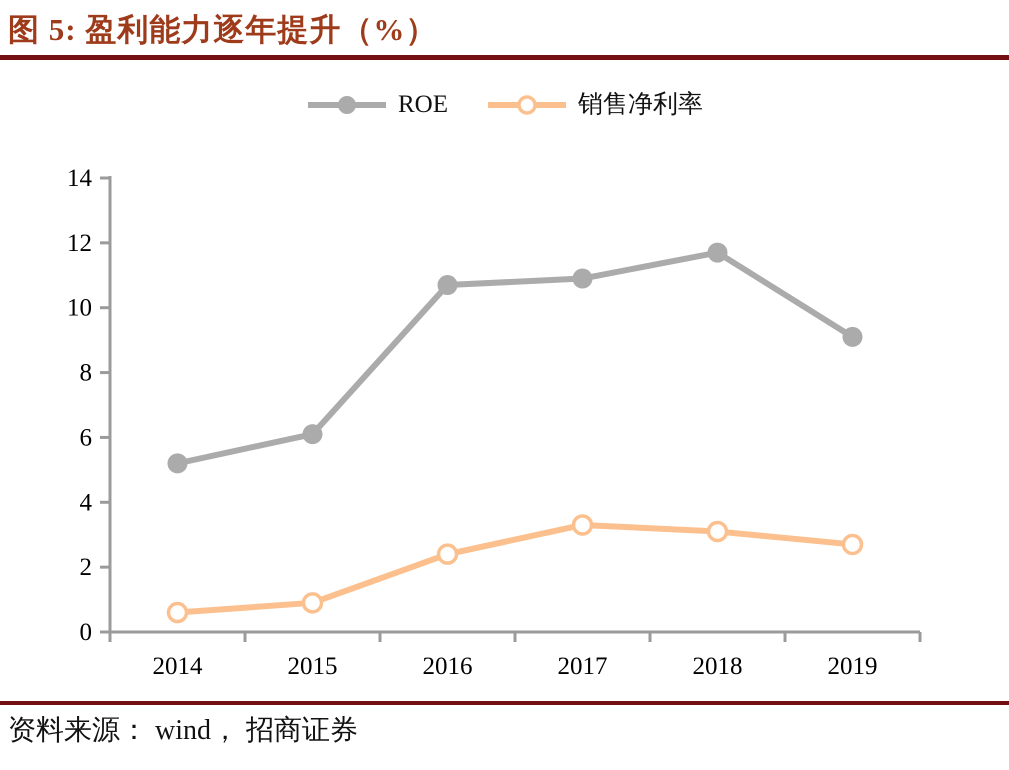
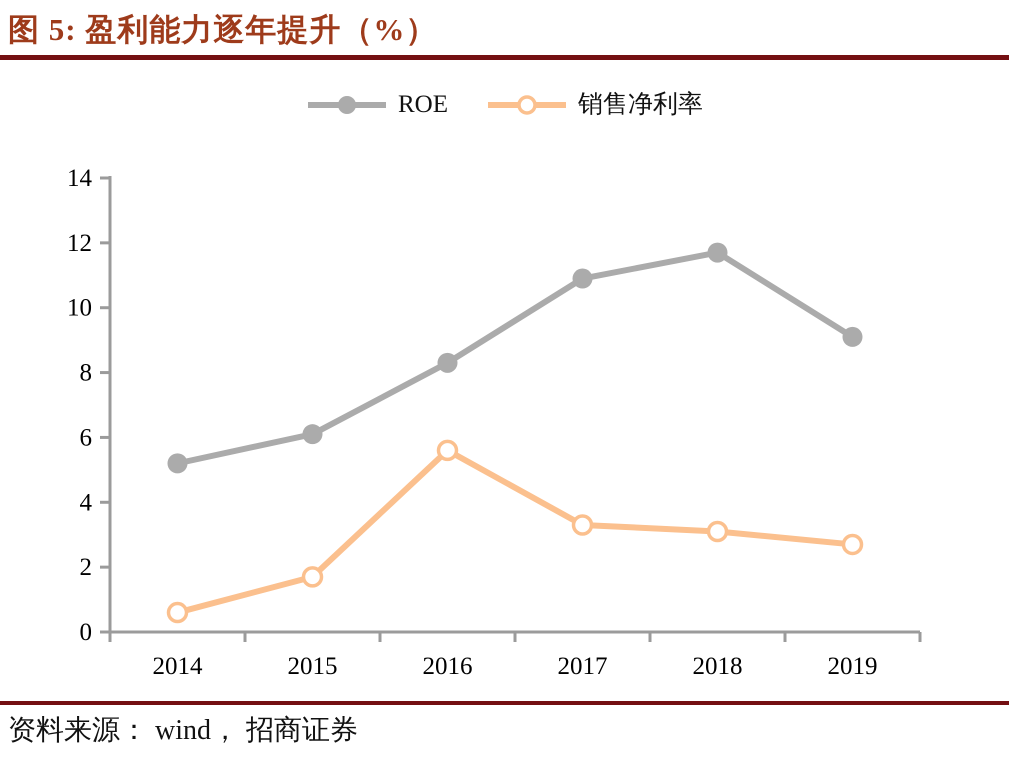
销售净利率/2015: 0.9 -> 1.7
ROE/2016: 10.7 -> 8.3
销售净利率/2016: 2.4 -> 5.6
